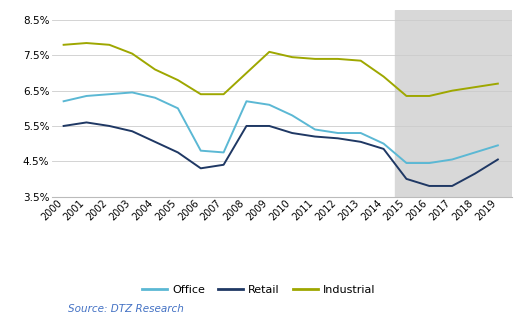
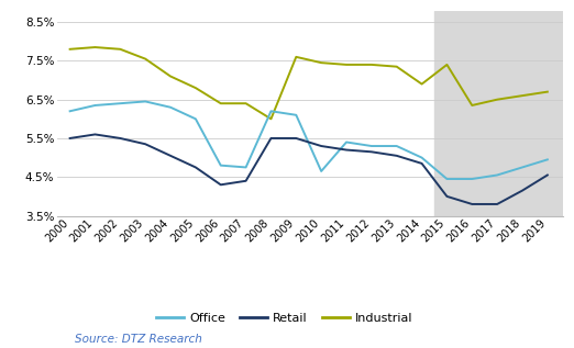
Industrial/2008: 7.00% -> 6.00%
Office/2010: 5.80% -> 4.65%
Industrial/2015: 6.35% -> 7.40%
